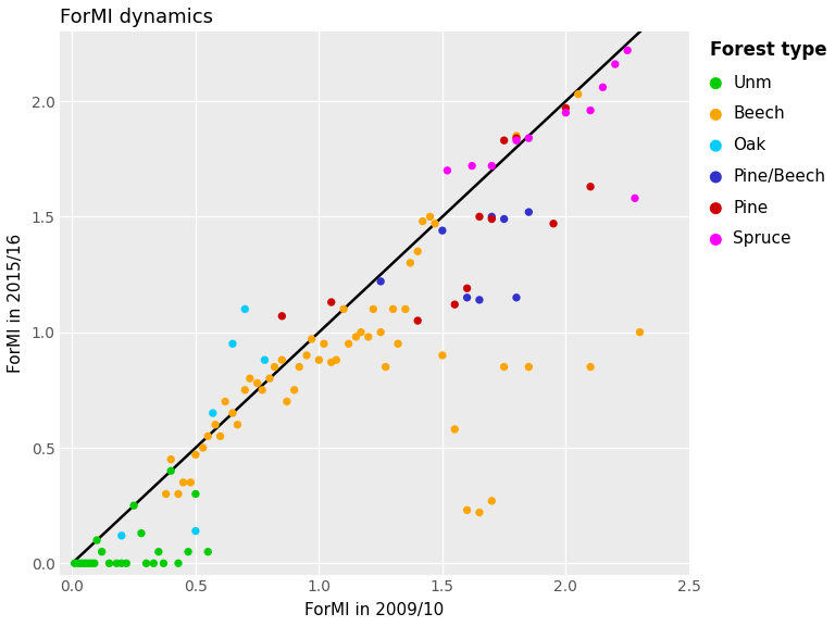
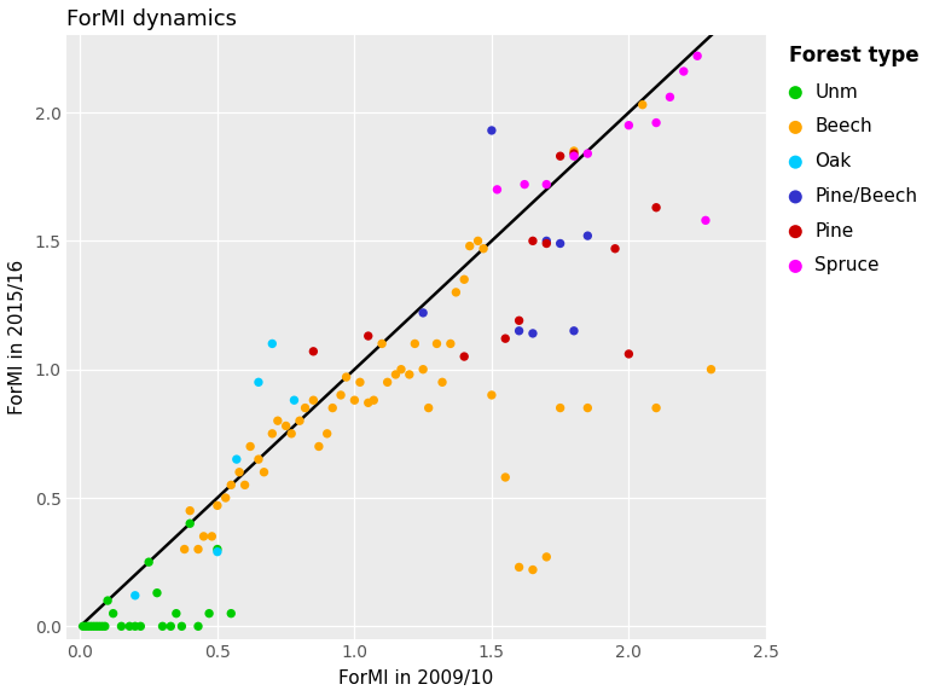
Oak/0.5: 0.14 -> 0.29
Pine/Beech/1.5: 1.44 -> 1.93
Pine/2.0: 1.97 -> 1.06
